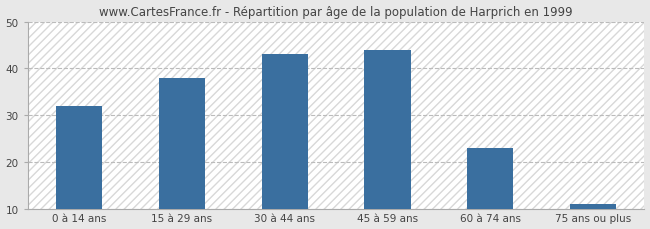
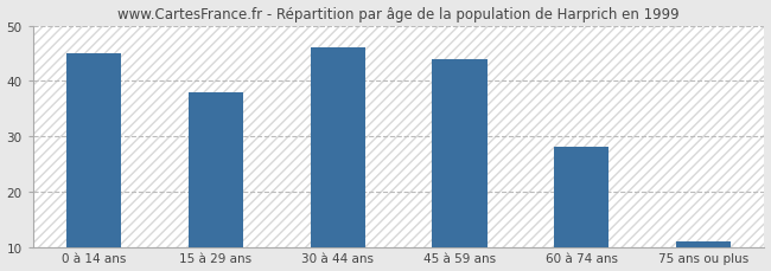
0 à 14 ans: 32 -> 45
30 à 44 ans: 43 -> 46
60 à 74 ans: 23 -> 28
